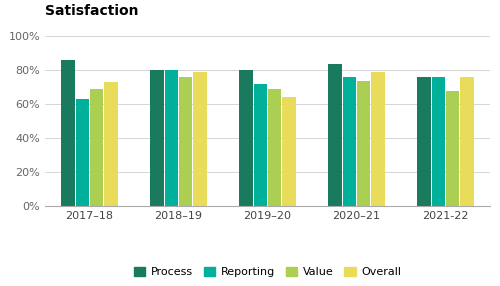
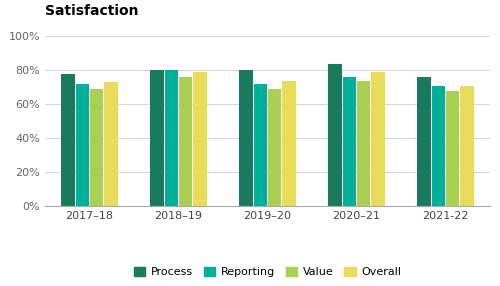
Process/2017–18: 86% -> 78%
Reporting/2017–18: 63% -> 72%
Overall/2019–20: 64% -> 74%
Reporting/2021-22: 76% -> 71%
Overall/2021-22: 76% -> 71%
